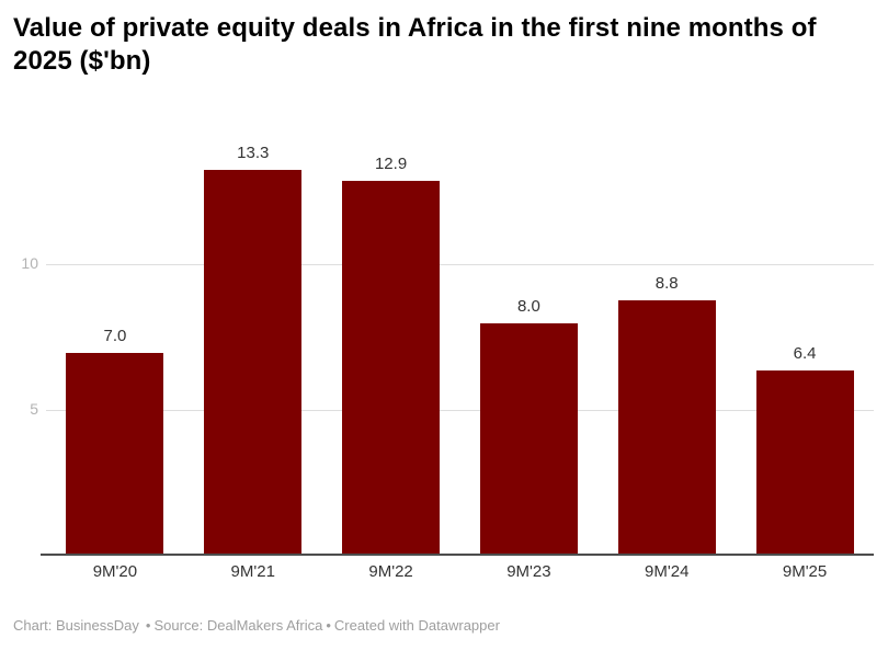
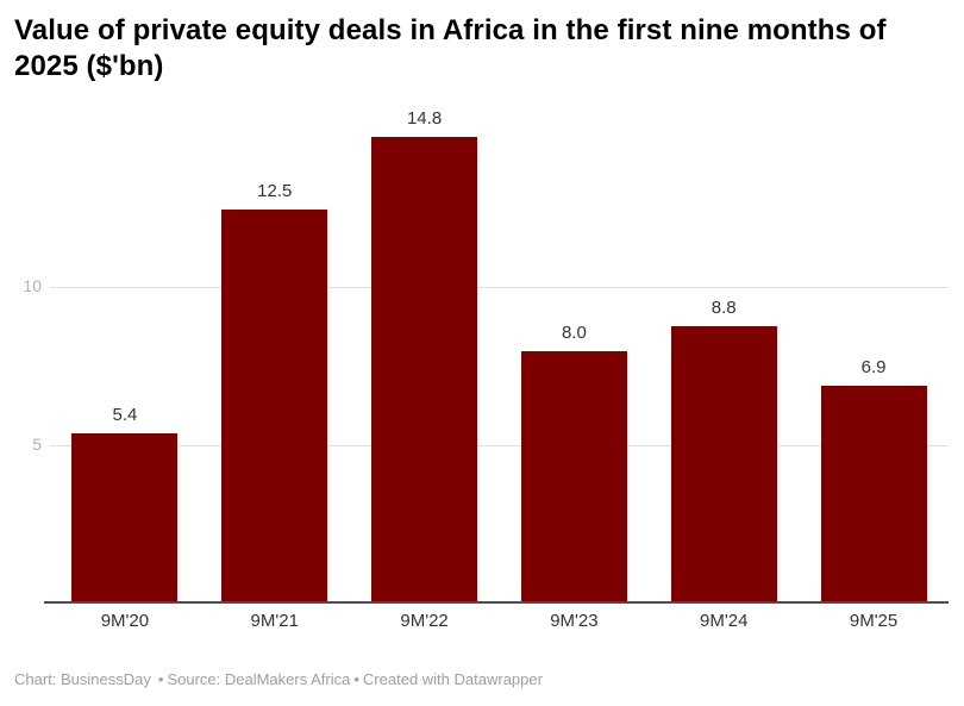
9M'20: 7.0 -> 5.4
9M'21: 13.3 -> 12.5
9M'22: 12.9 -> 14.8
9M'25: 6.4 -> 6.9
